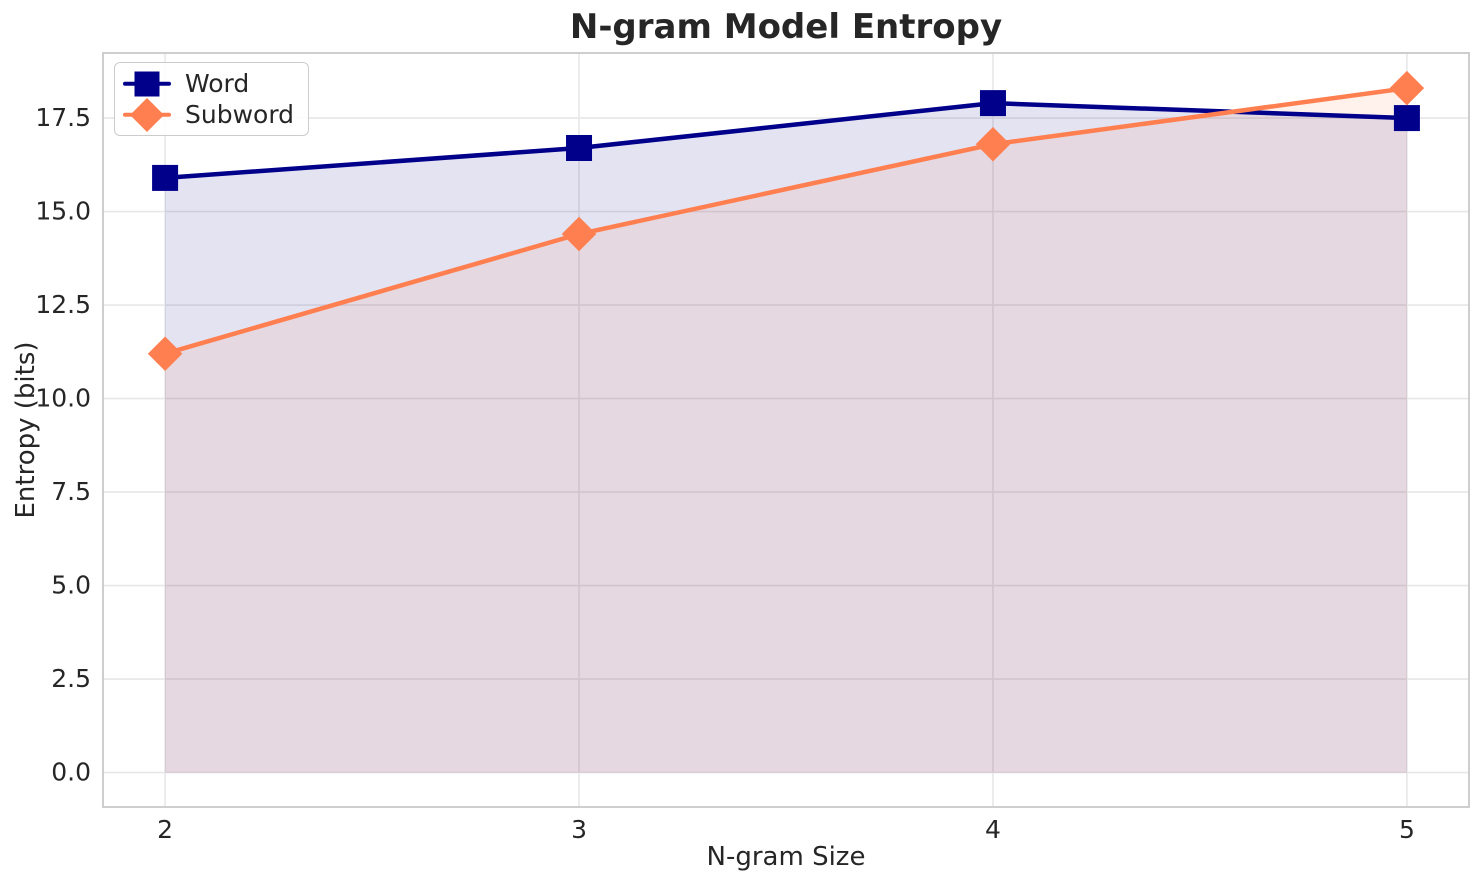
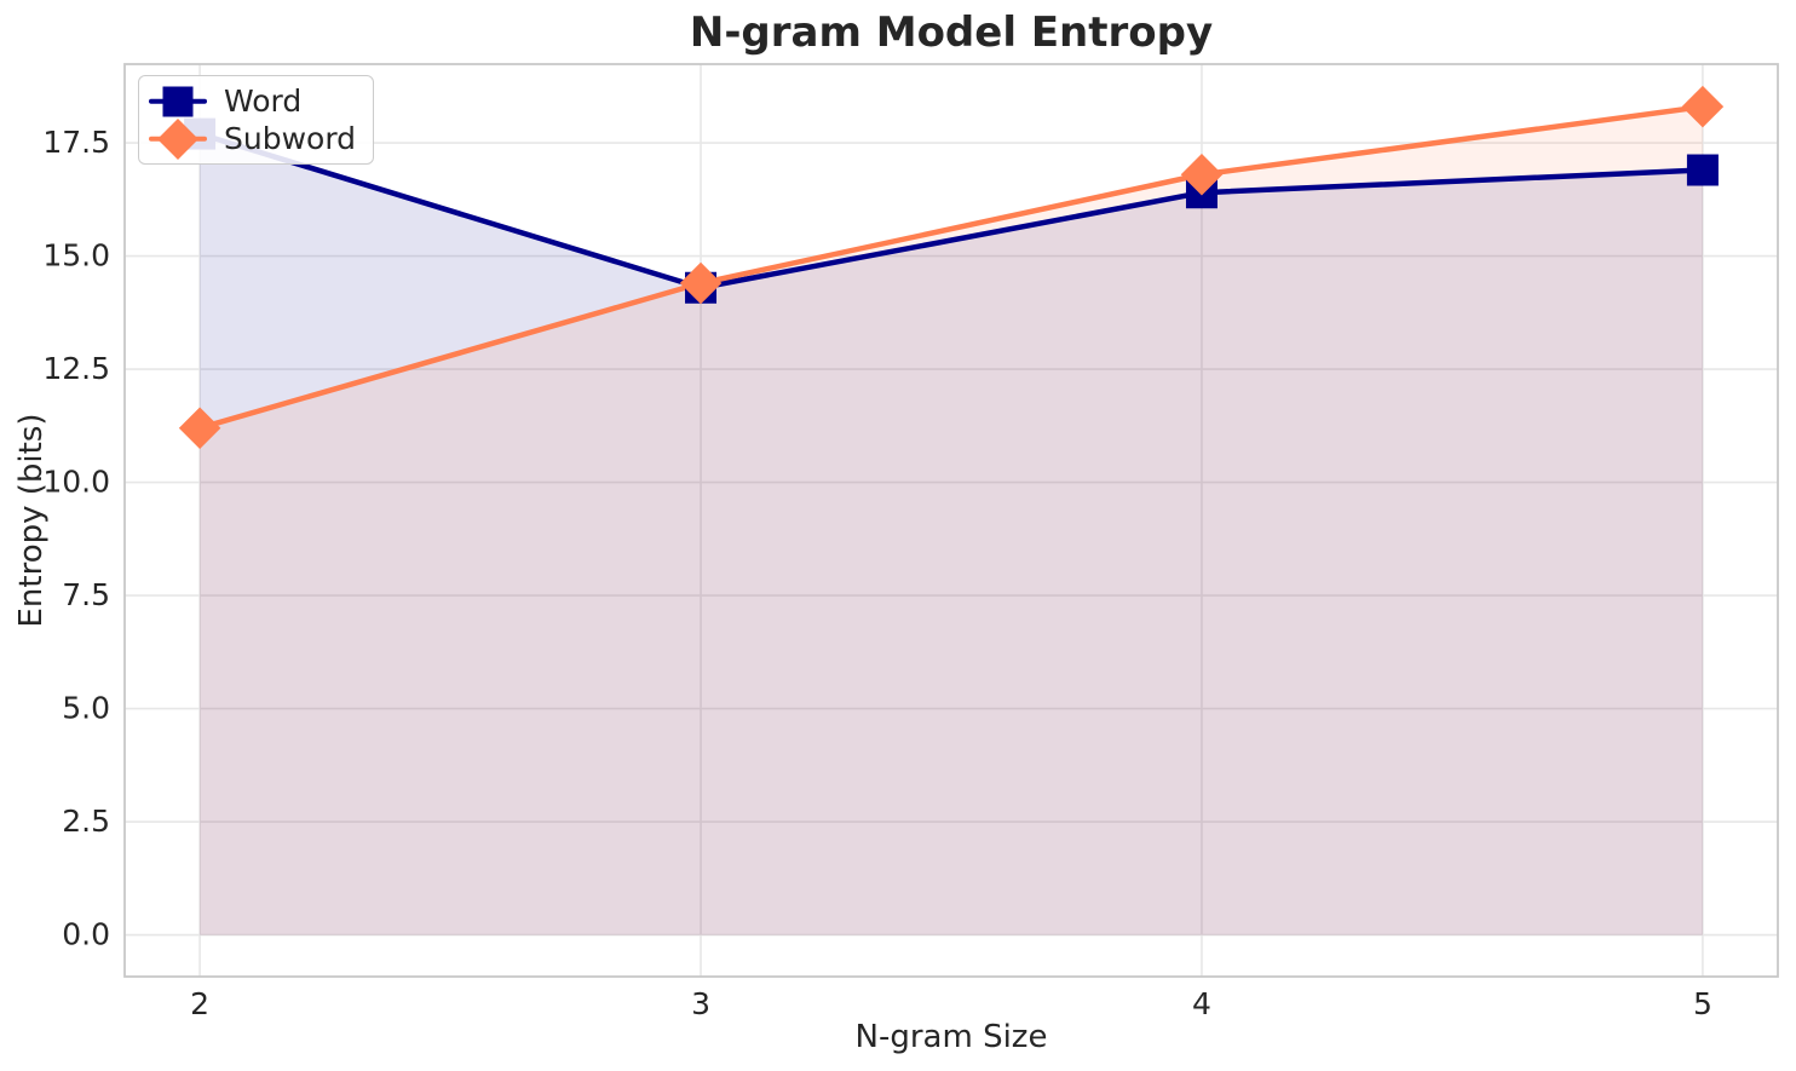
Word/2: 15.9 -> 17.7
Word/3: 16.7 -> 14.3
Word/4: 17.9 -> 16.4
Word/5: 17.5 -> 16.9
